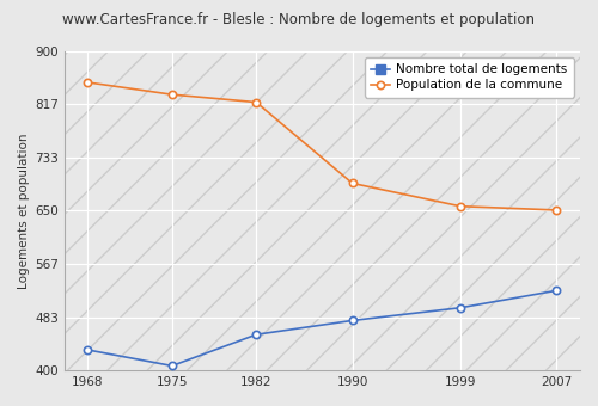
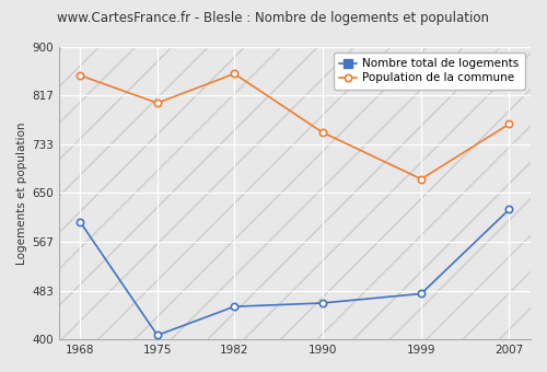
Nombre total de logements/1968: 432 -> 600
Population de la commune/1975: 832 -> 804
Population de la commune/1982: 820 -> 854
Nombre total de logements/1990: 478 -> 462
Population de la commune/1990: 693 -> 754
Nombre total de logements/1999: 498 -> 478
Population de la commune/1999: 657 -> 674
Nombre total de logements/2007: 525 -> 622
Population de la commune/2007: 651 -> 768
